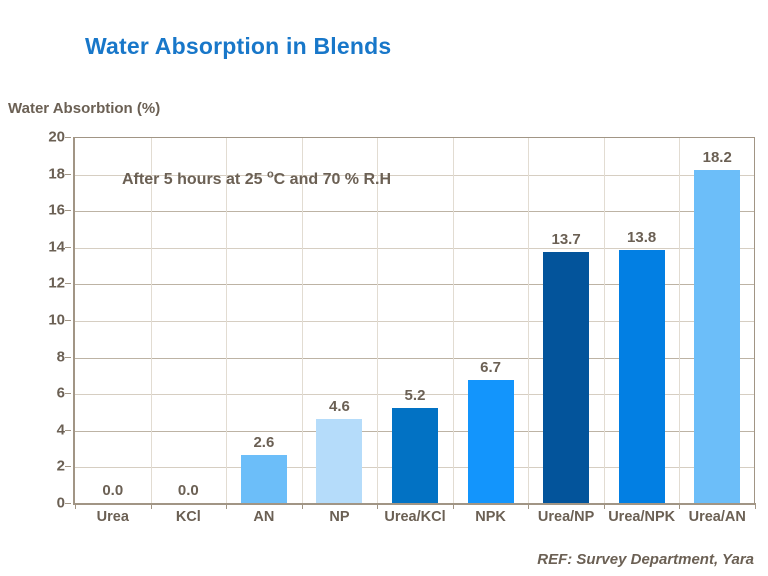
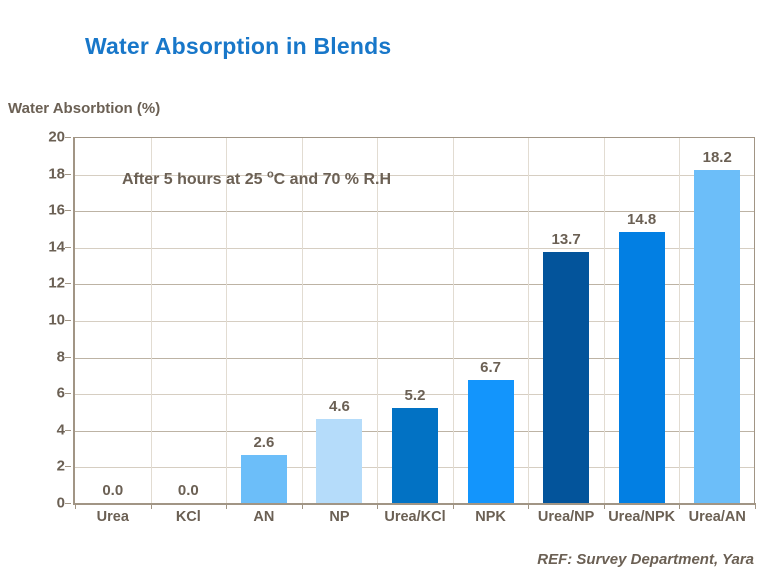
Urea/NPK: 13.8 -> 14.8
